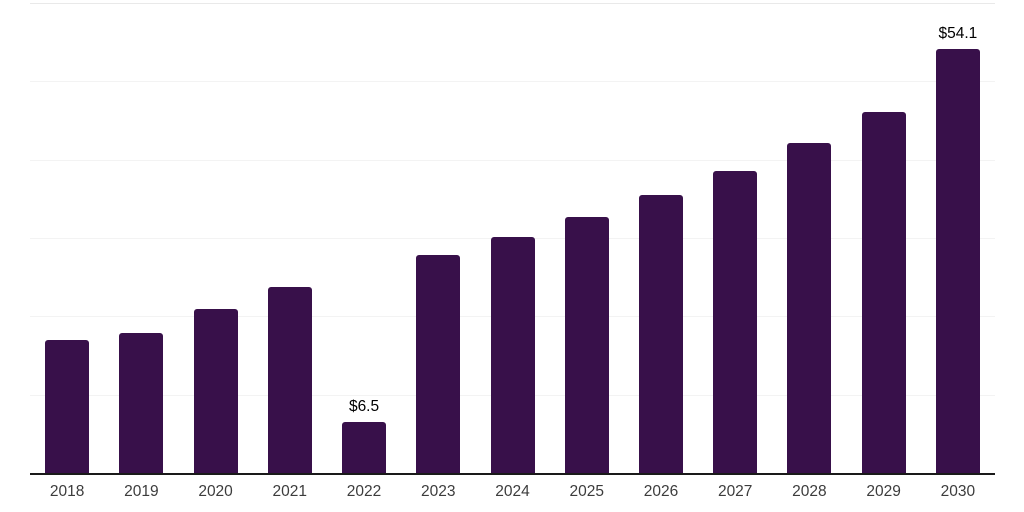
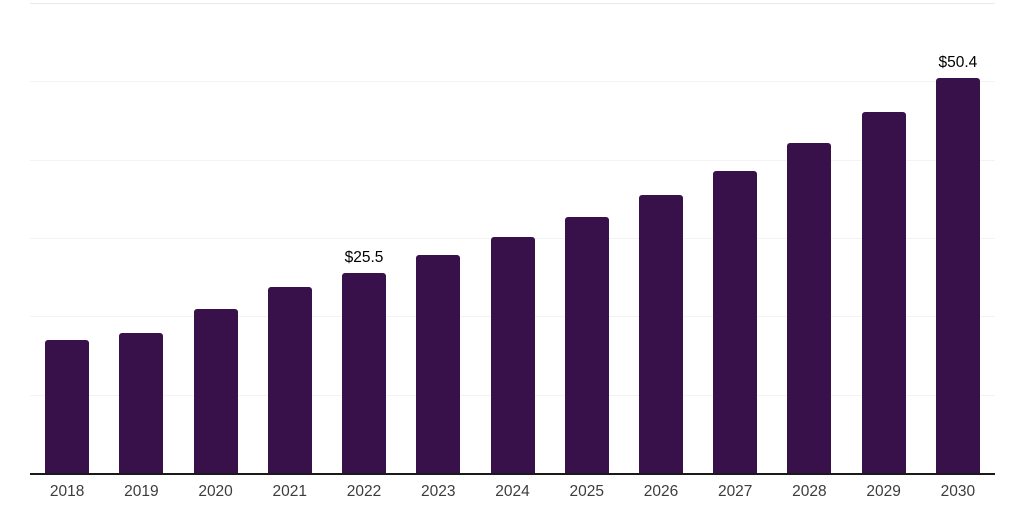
2022: $6.5 -> $25.5
2030: $54.1 -> $50.4
